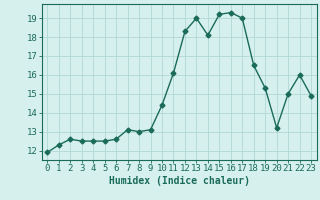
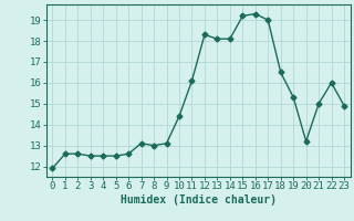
1: 12.3 -> 12.6
13: 19.0 -> 18.1
